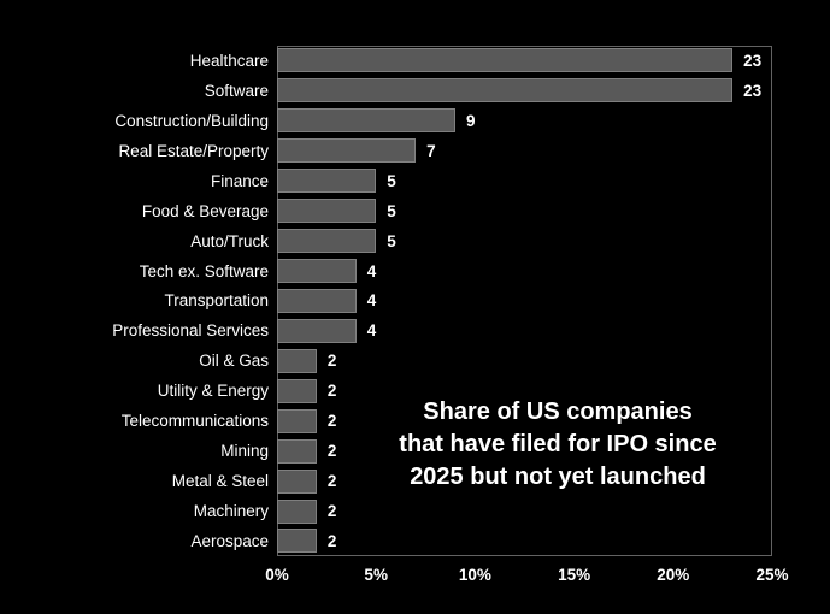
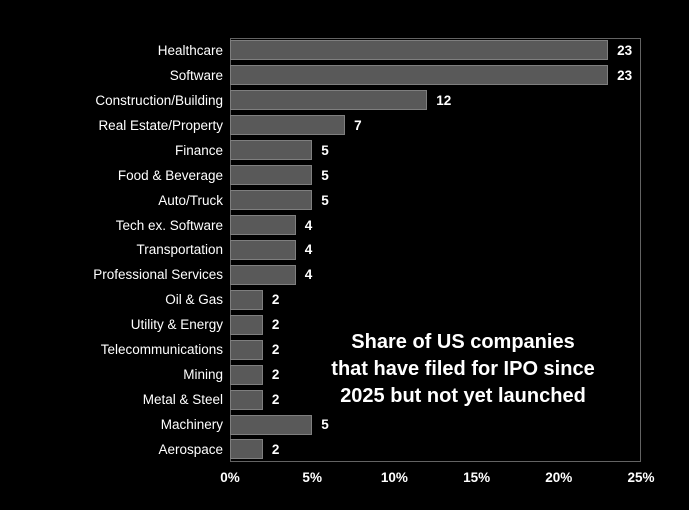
Construction/Building: 9 -> 12
Machinery: 2 -> 5
